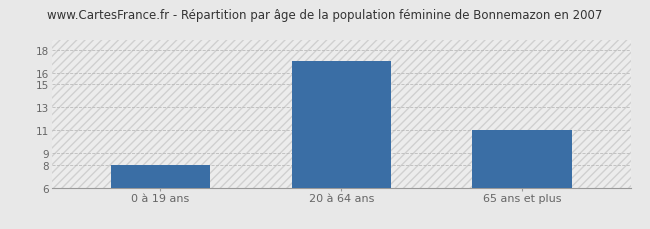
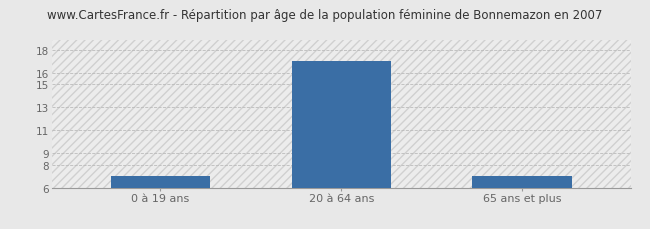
0 à 19 ans: 8 -> 7
65 ans et plus: 11 -> 7
